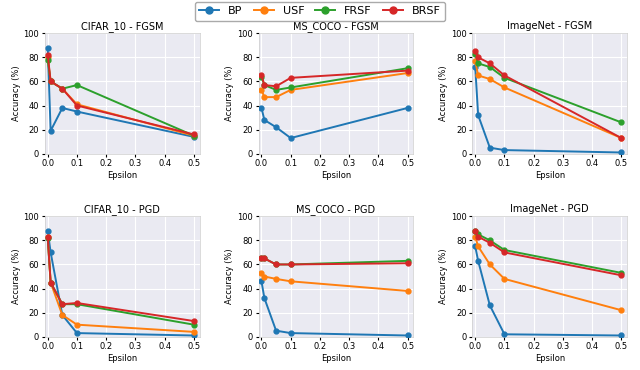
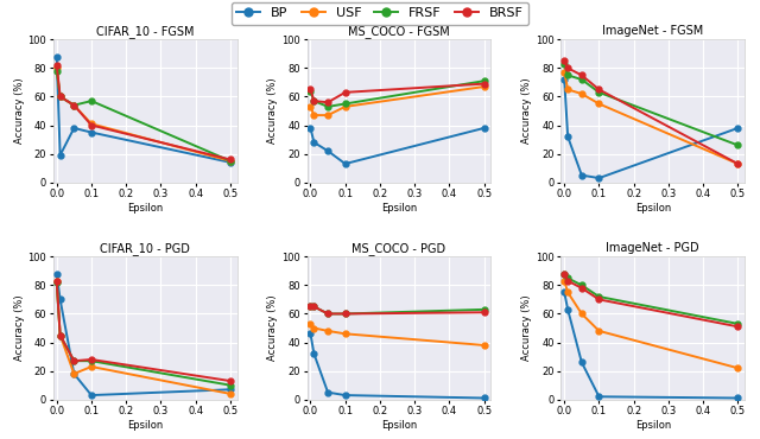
ImageNet - FGSM/BP/0.5: 1 -> 38
CIFAR_10 - PGD/USF/0.1: 10 -> 23
CIFAR_10 - PGD/BP/0.5: 1 -> 7
